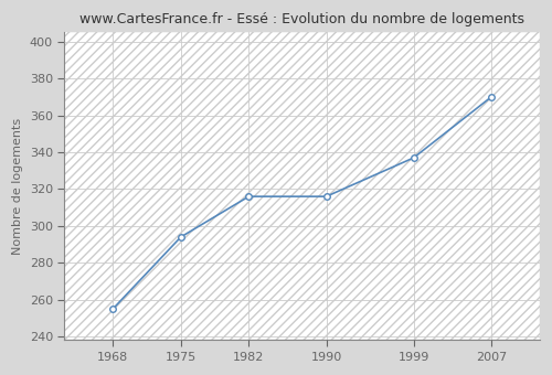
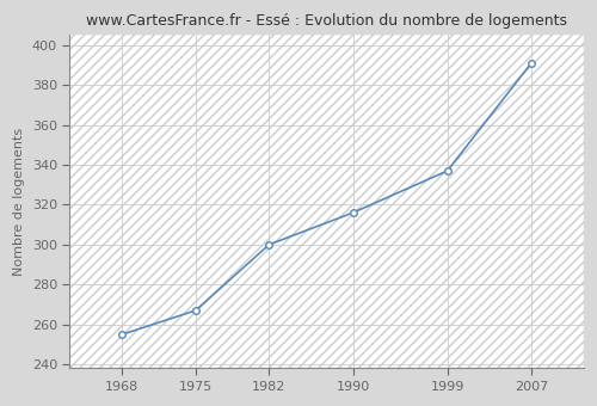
1975: 294 -> 267
1982: 316 -> 300
2007: 370 -> 391
